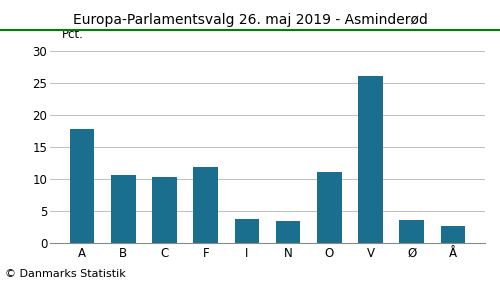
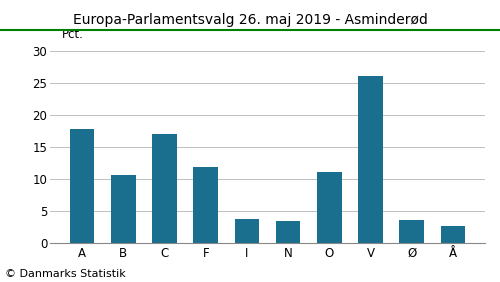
C: 10.2 -> 17.0
